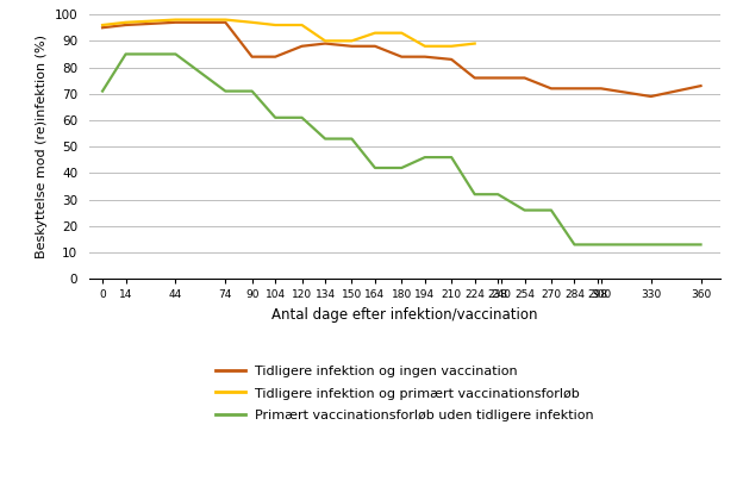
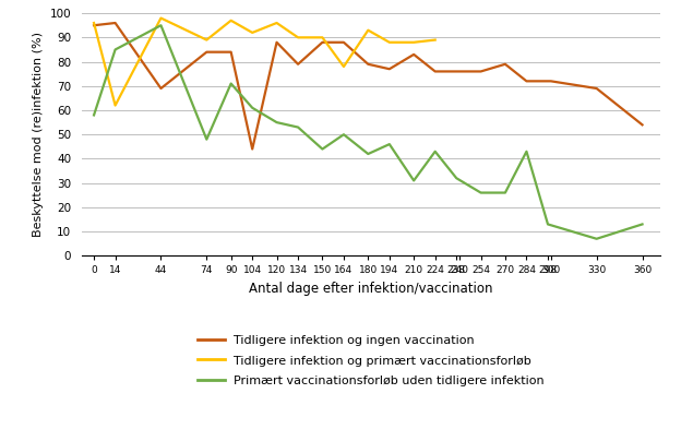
Primært vaccinationsforløb uden tidligere infektion/0: 71 -> 58
Tidligere infektion og primært vaccinationsforløb/14: 97 -> 62
Tidligere infektion og ingen vaccination/44: 97 -> 69
Primært vaccinationsforløb uden tidligere infektion/44: 85 -> 95
Tidligere infektion og ingen vaccination/74: 97 -> 84
Tidligere infektion og primært vaccinationsforløb/74: 98 -> 89
Primært vaccinationsforløb uden tidligere infektion/74: 71 -> 48
Tidligere infektion og ingen vaccination/104: 84 -> 44
Tidligere infektion og primært vaccinationsforløb/104: 96 -> 92
Primært vaccinationsforløb uden tidligere infektion/120: 61 -> 55
Tidligere infektion og ingen vaccination/134: 89 -> 79
Primært vaccinationsforløb uden tidligere infektion/150: 53 -> 44
Tidligere infektion og primært vaccinationsforløb/164: 93 -> 78
Primært vaccinationsforløb uden tidligere infektion/164: 42 -> 50
Tidligere infektion og ingen vaccination/180: 84 -> 79
Tidligere infektion og ingen vaccination/194: 84 -> 77
Primært vaccinationsforløb uden tidligere infektion/210: 46 -> 31
Primært vaccinationsforløb uden tidligere infektion/224: 32 -> 43
Tidligere infektion og ingen vaccination/270: 72 -> 79
Primært vaccinationsforløb uden tidligere infektion/284: 13 -> 43
Primært vaccinationsforløb uden tidligere infektion/330: 13 -> 7
Tidligere infektion og ingen vaccination/360: 73 -> 54
